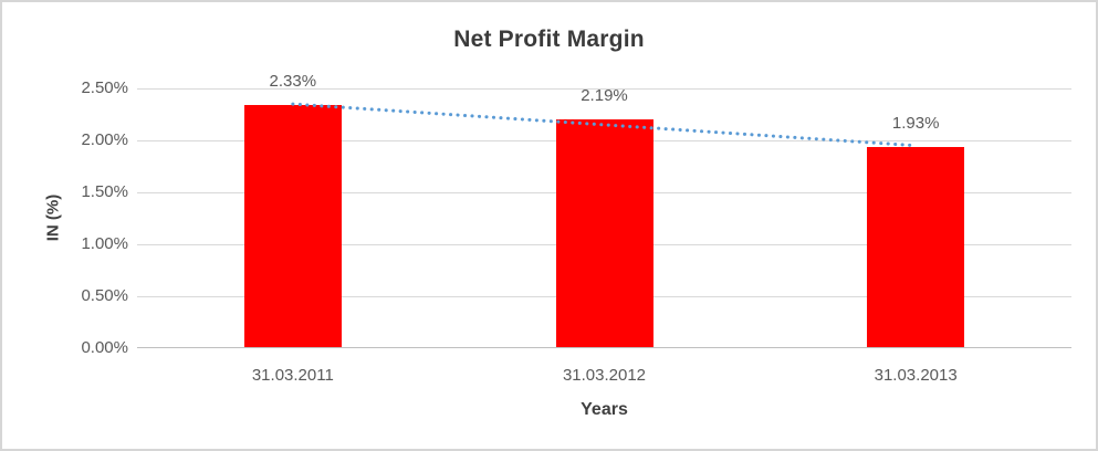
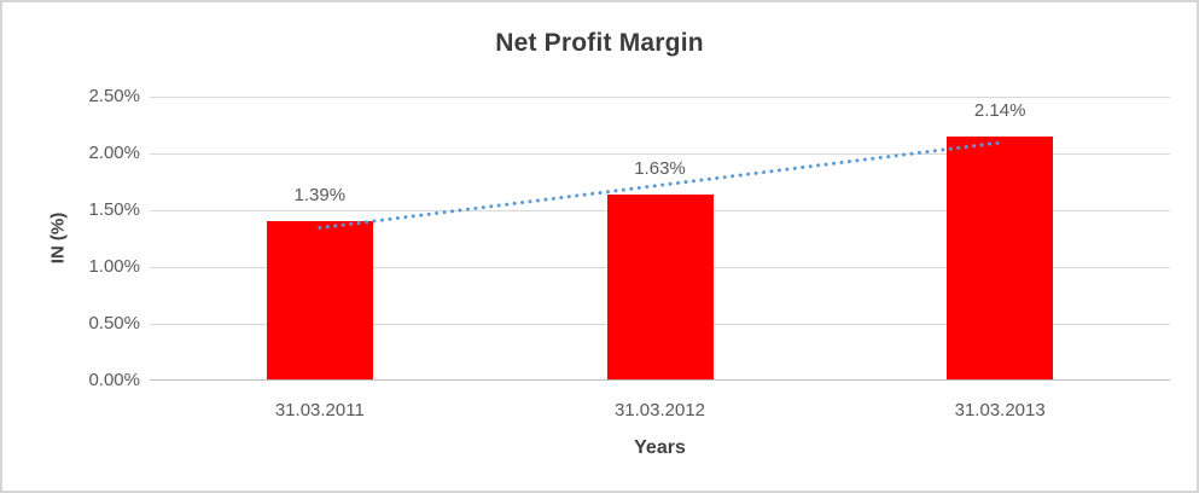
31.03.2011: 2.33% -> 1.39%
31.03.2012: 2.19% -> 1.63%
31.03.2013: 1.93% -> 2.14%
